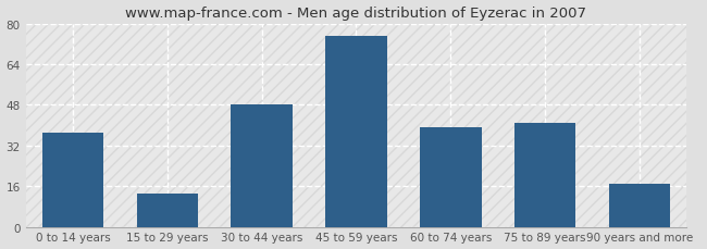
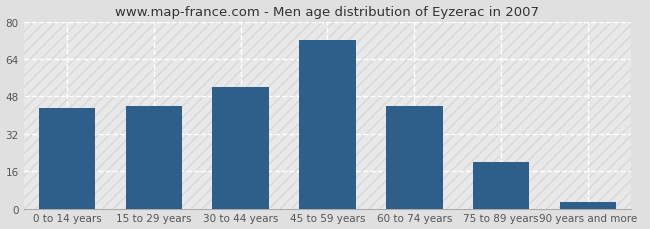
0 to 14 years: 37 -> 43
15 to 29 years: 13 -> 44
30 to 44 years: 48 -> 52
45 to 59 years: 75 -> 72
60 to 74 years: 39 -> 44
75 to 89 years: 41 -> 20
90 years and more: 17 -> 3
